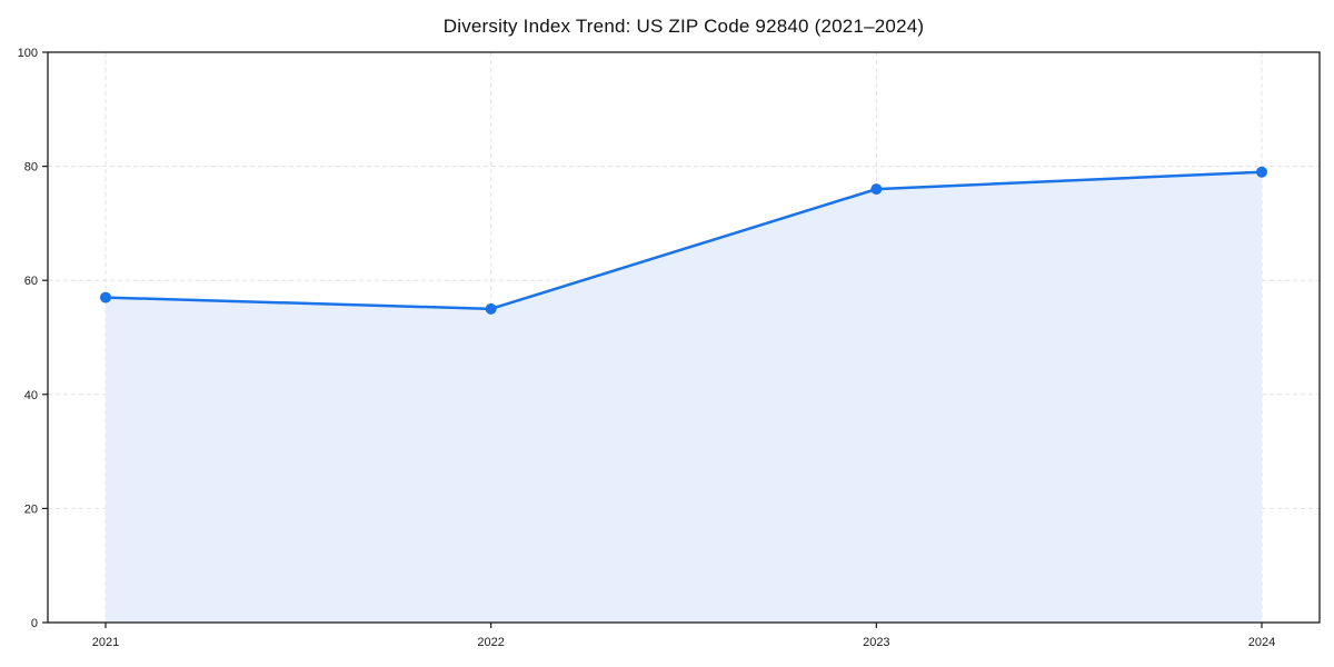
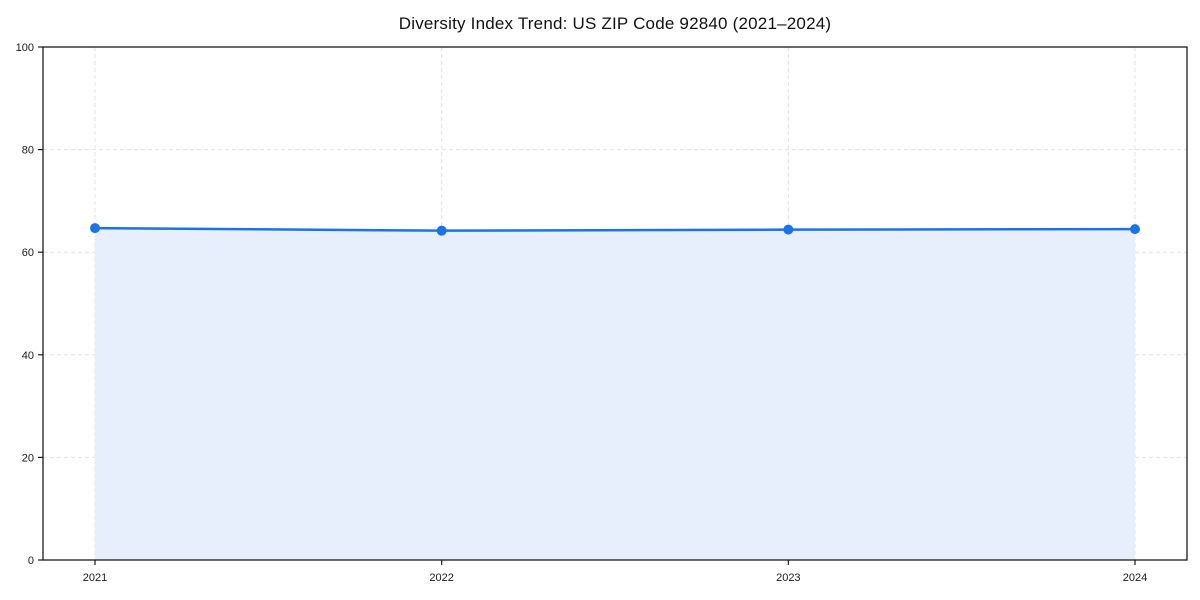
2021: 57 -> 65
2022: 55 -> 64
2023: 76 -> 64
2024: 79 -> 64
